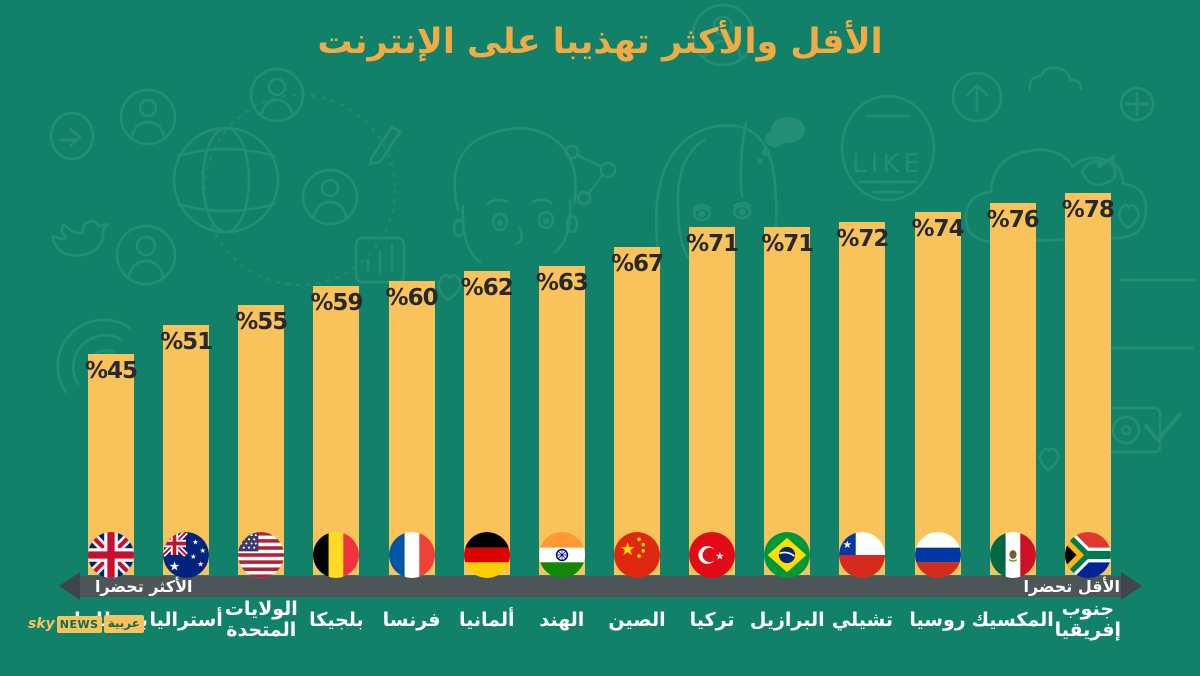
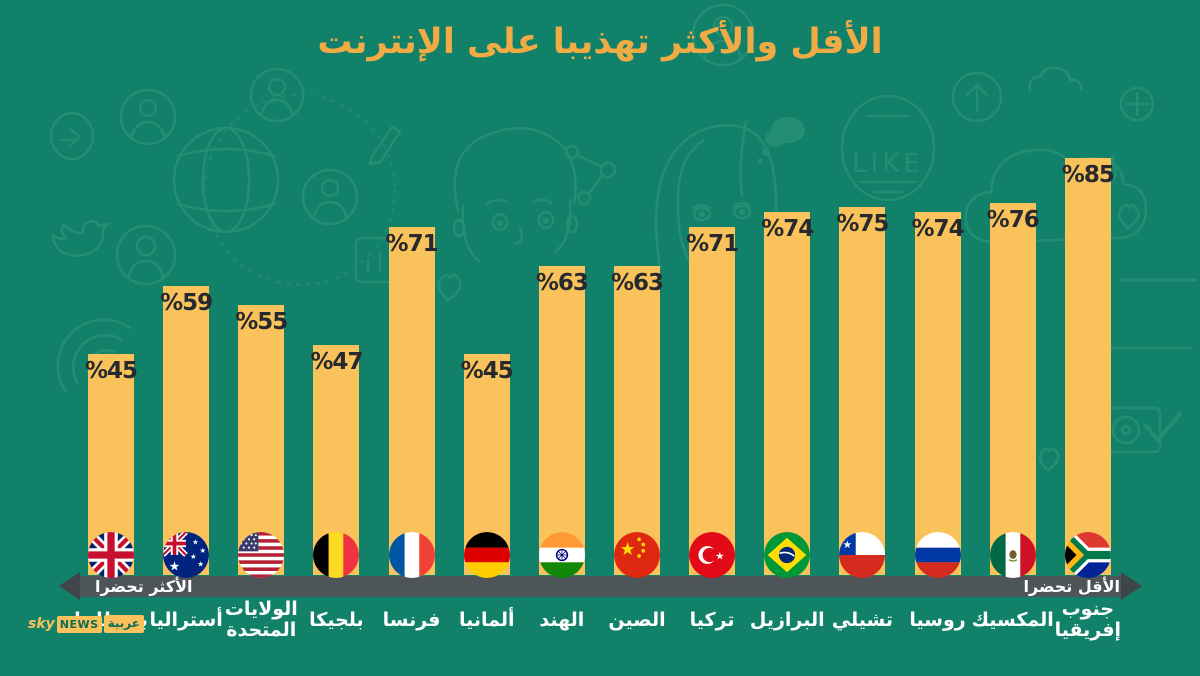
أستراليا: 51 -> 59
بلجيكا: 59 -> 47
فرنسا: 60 -> 71
ألمانيا: 62 -> 45
الصين: 67 -> 63
البرازيل: 71 -> 74
تشيلي: 72 -> 75
جنوب إفريقيا: 78 -> 85
